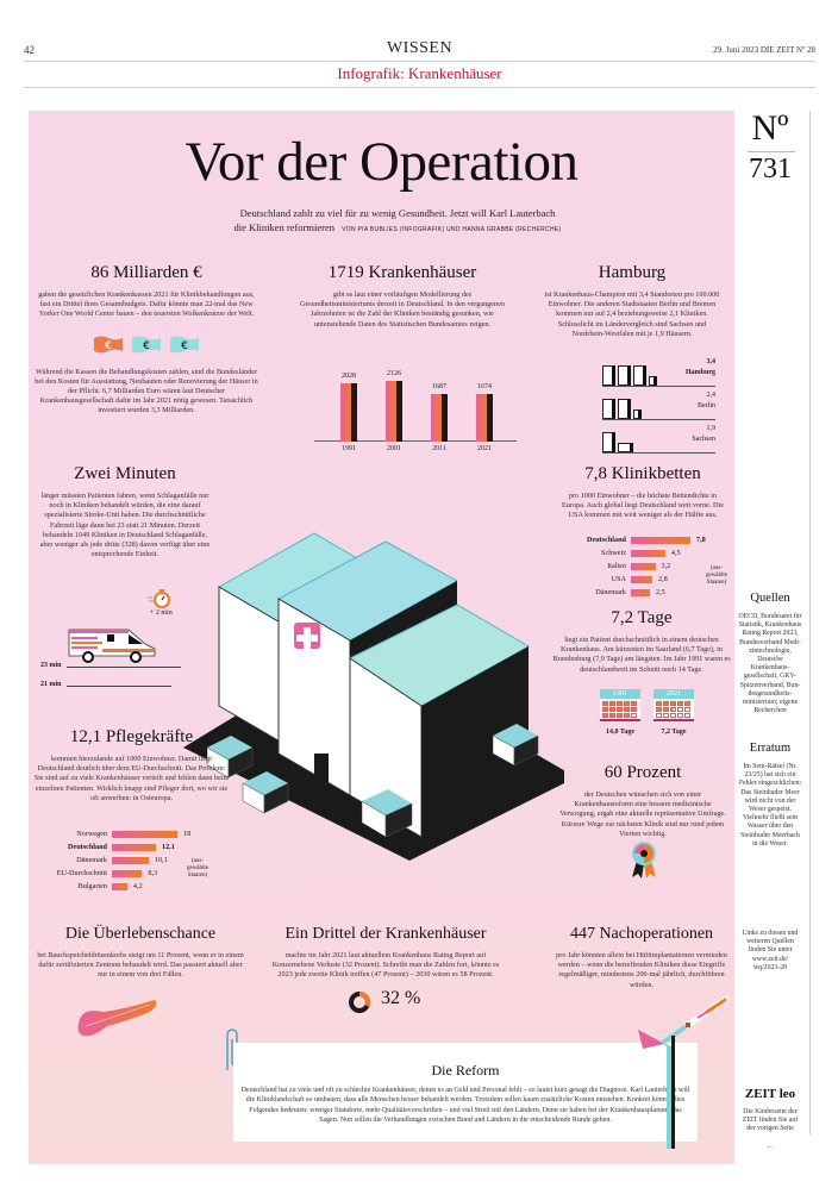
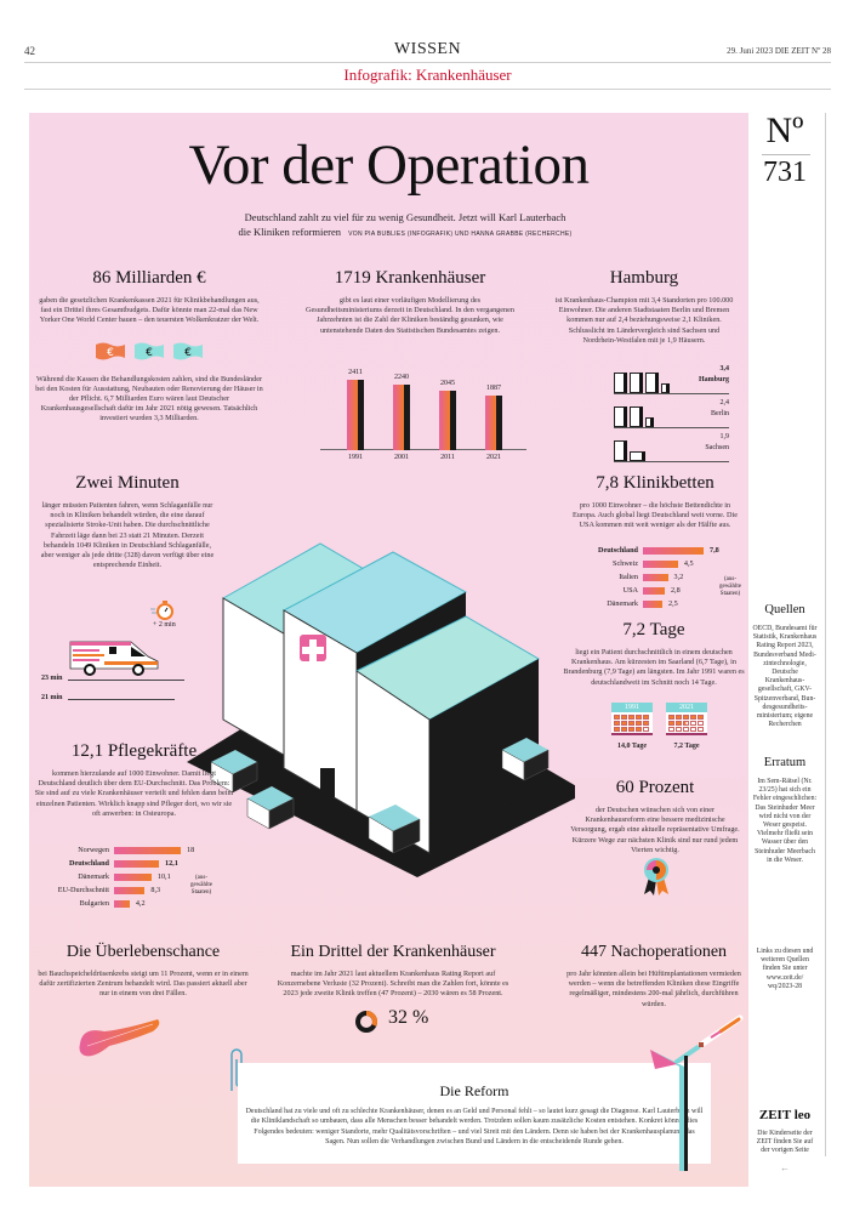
1991: 2028 -> 2411
2001: 2126 -> 2240
2011: 1687 -> 2045
2021: 1674 -> 1887
